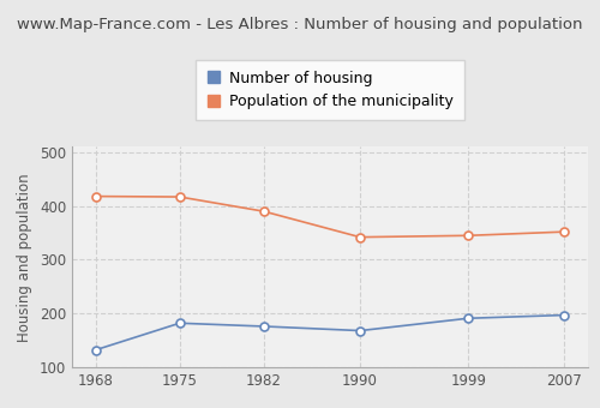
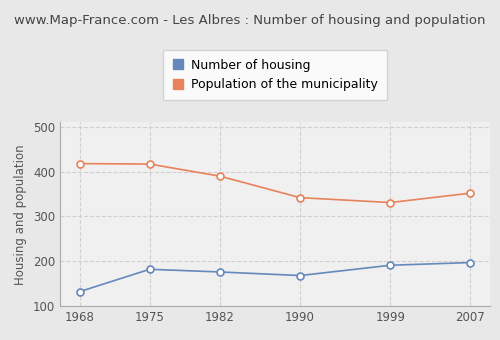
Population of the municipality/1999: 345 -> 331
